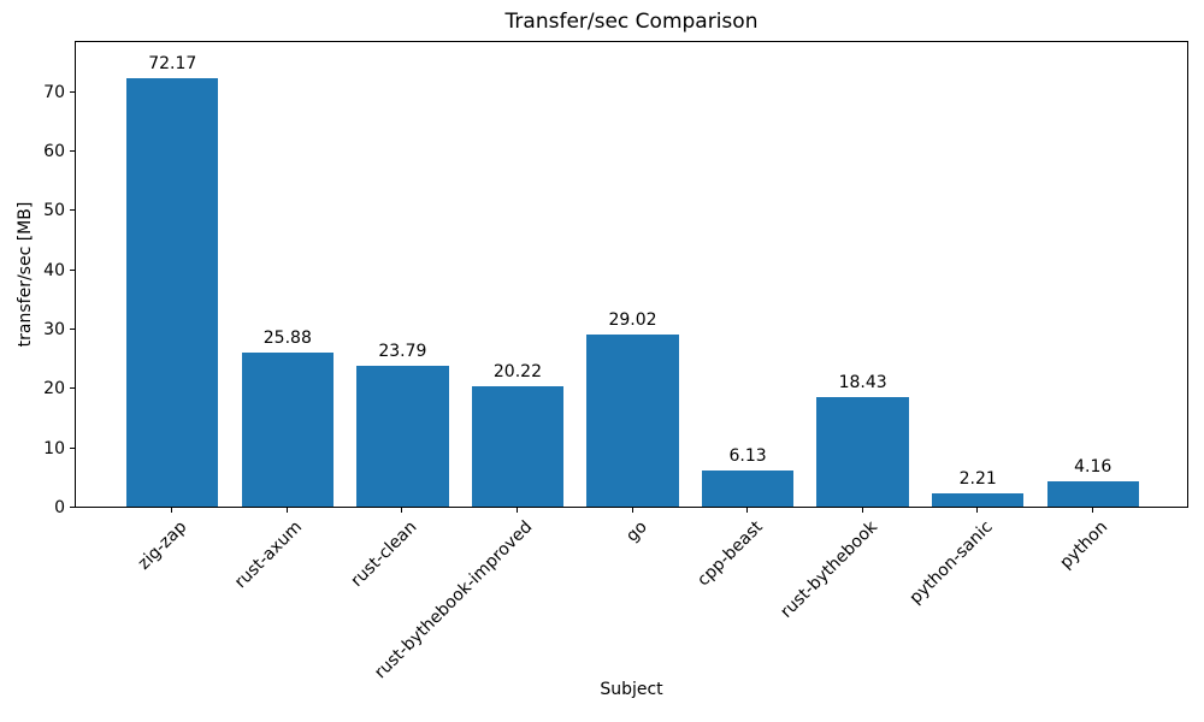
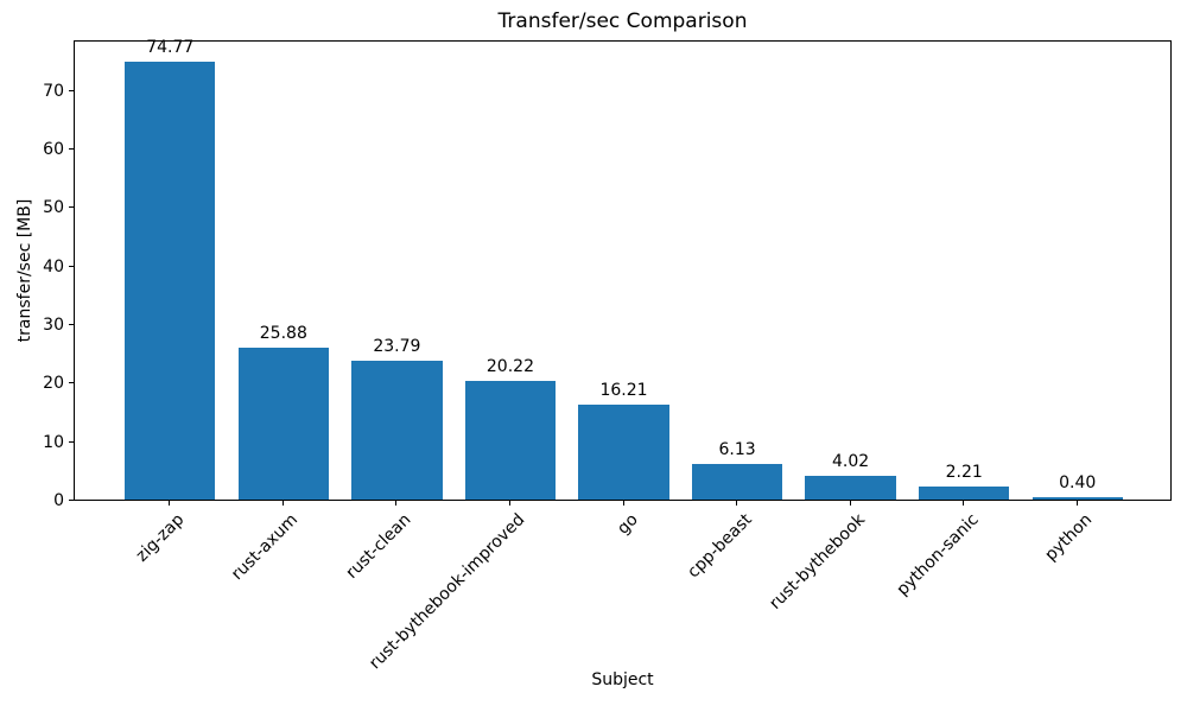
zig-zap: 72.17 -> 74.77
go: 29.02 -> 16.21
rust-bythebook: 18.43 -> 4.02
python: 4.16 -> 0.40
